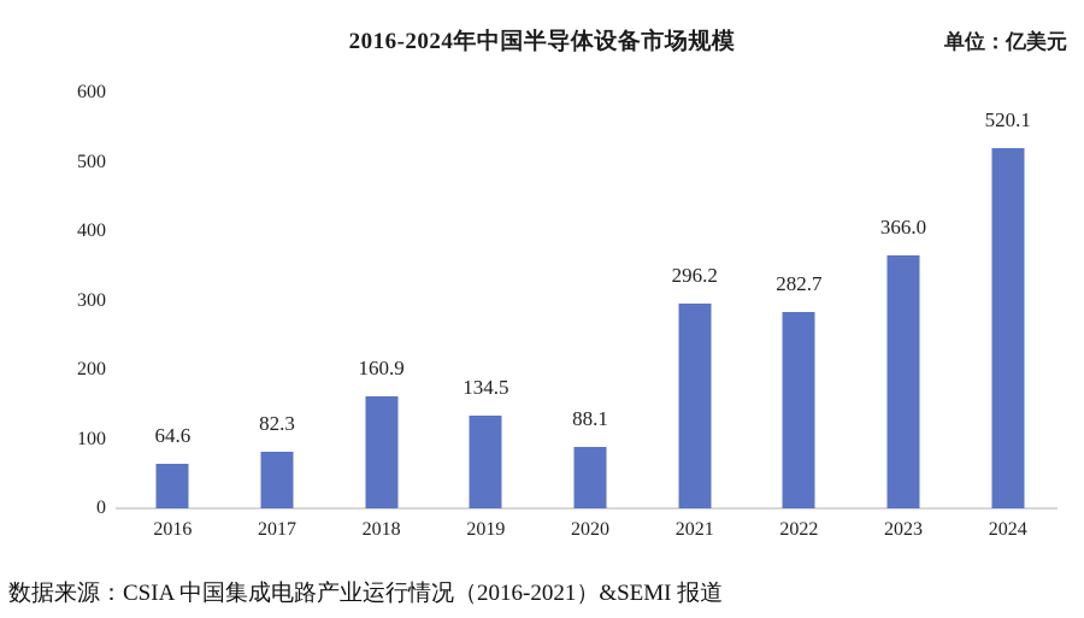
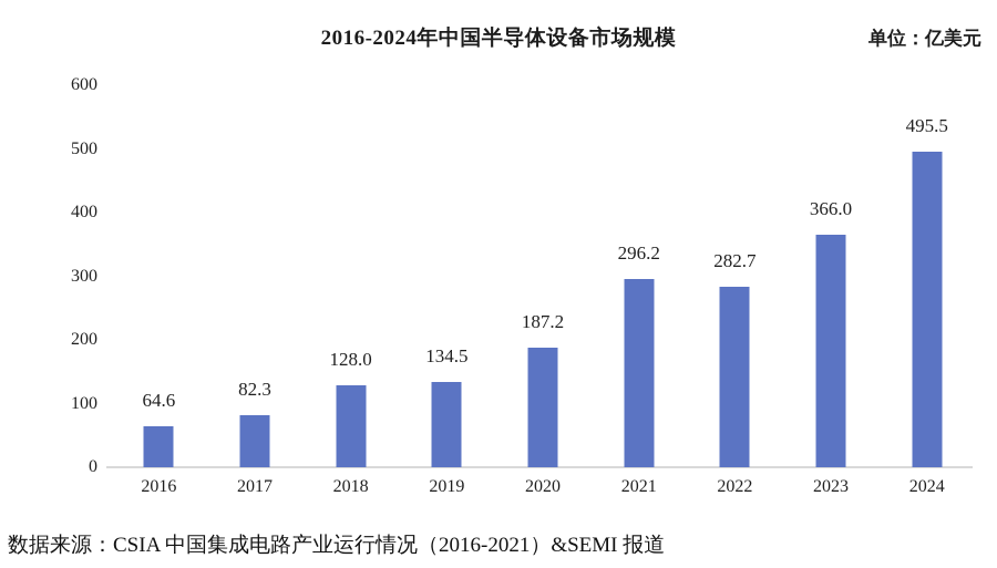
2018: 160.9 -> 128.0
2020: 88.1 -> 187.2
2024: 520.1 -> 495.5
